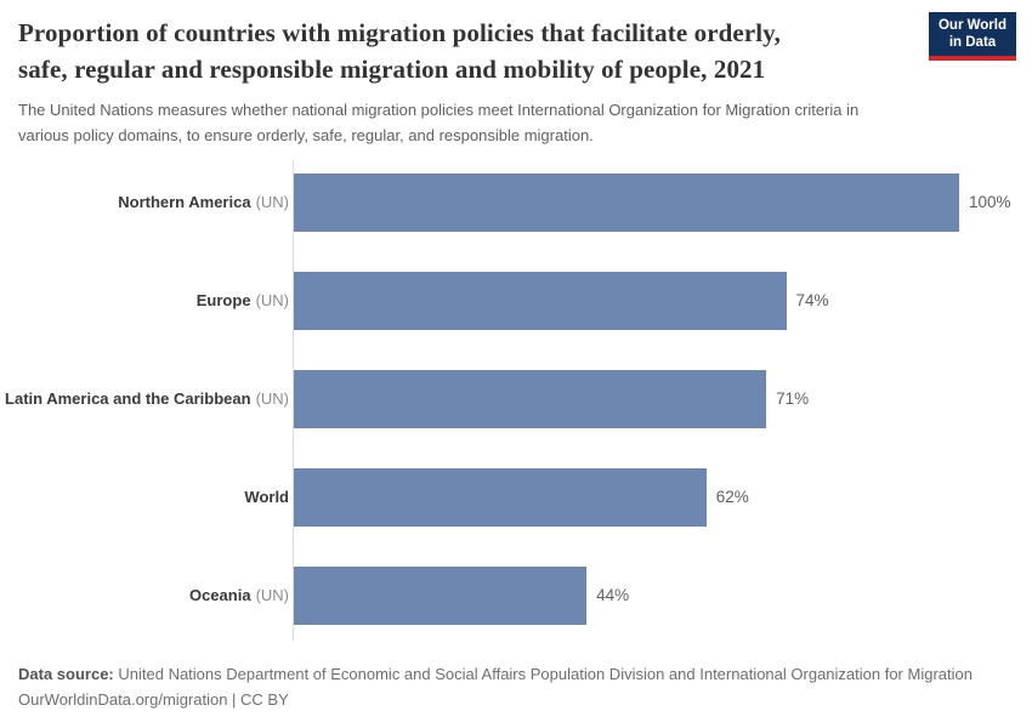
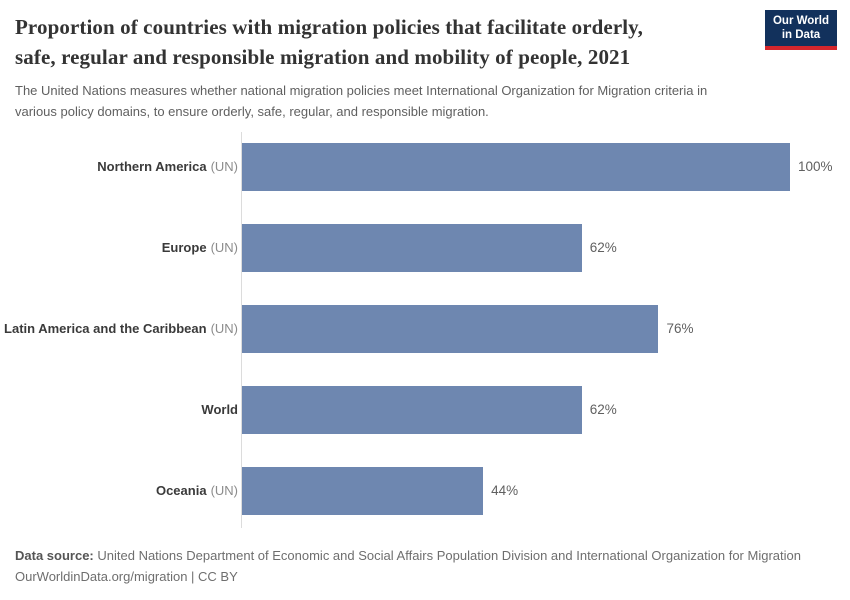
Europe (UN): 74% -> 62%
Latin America and the Caribbean (UN): 71% -> 76%
